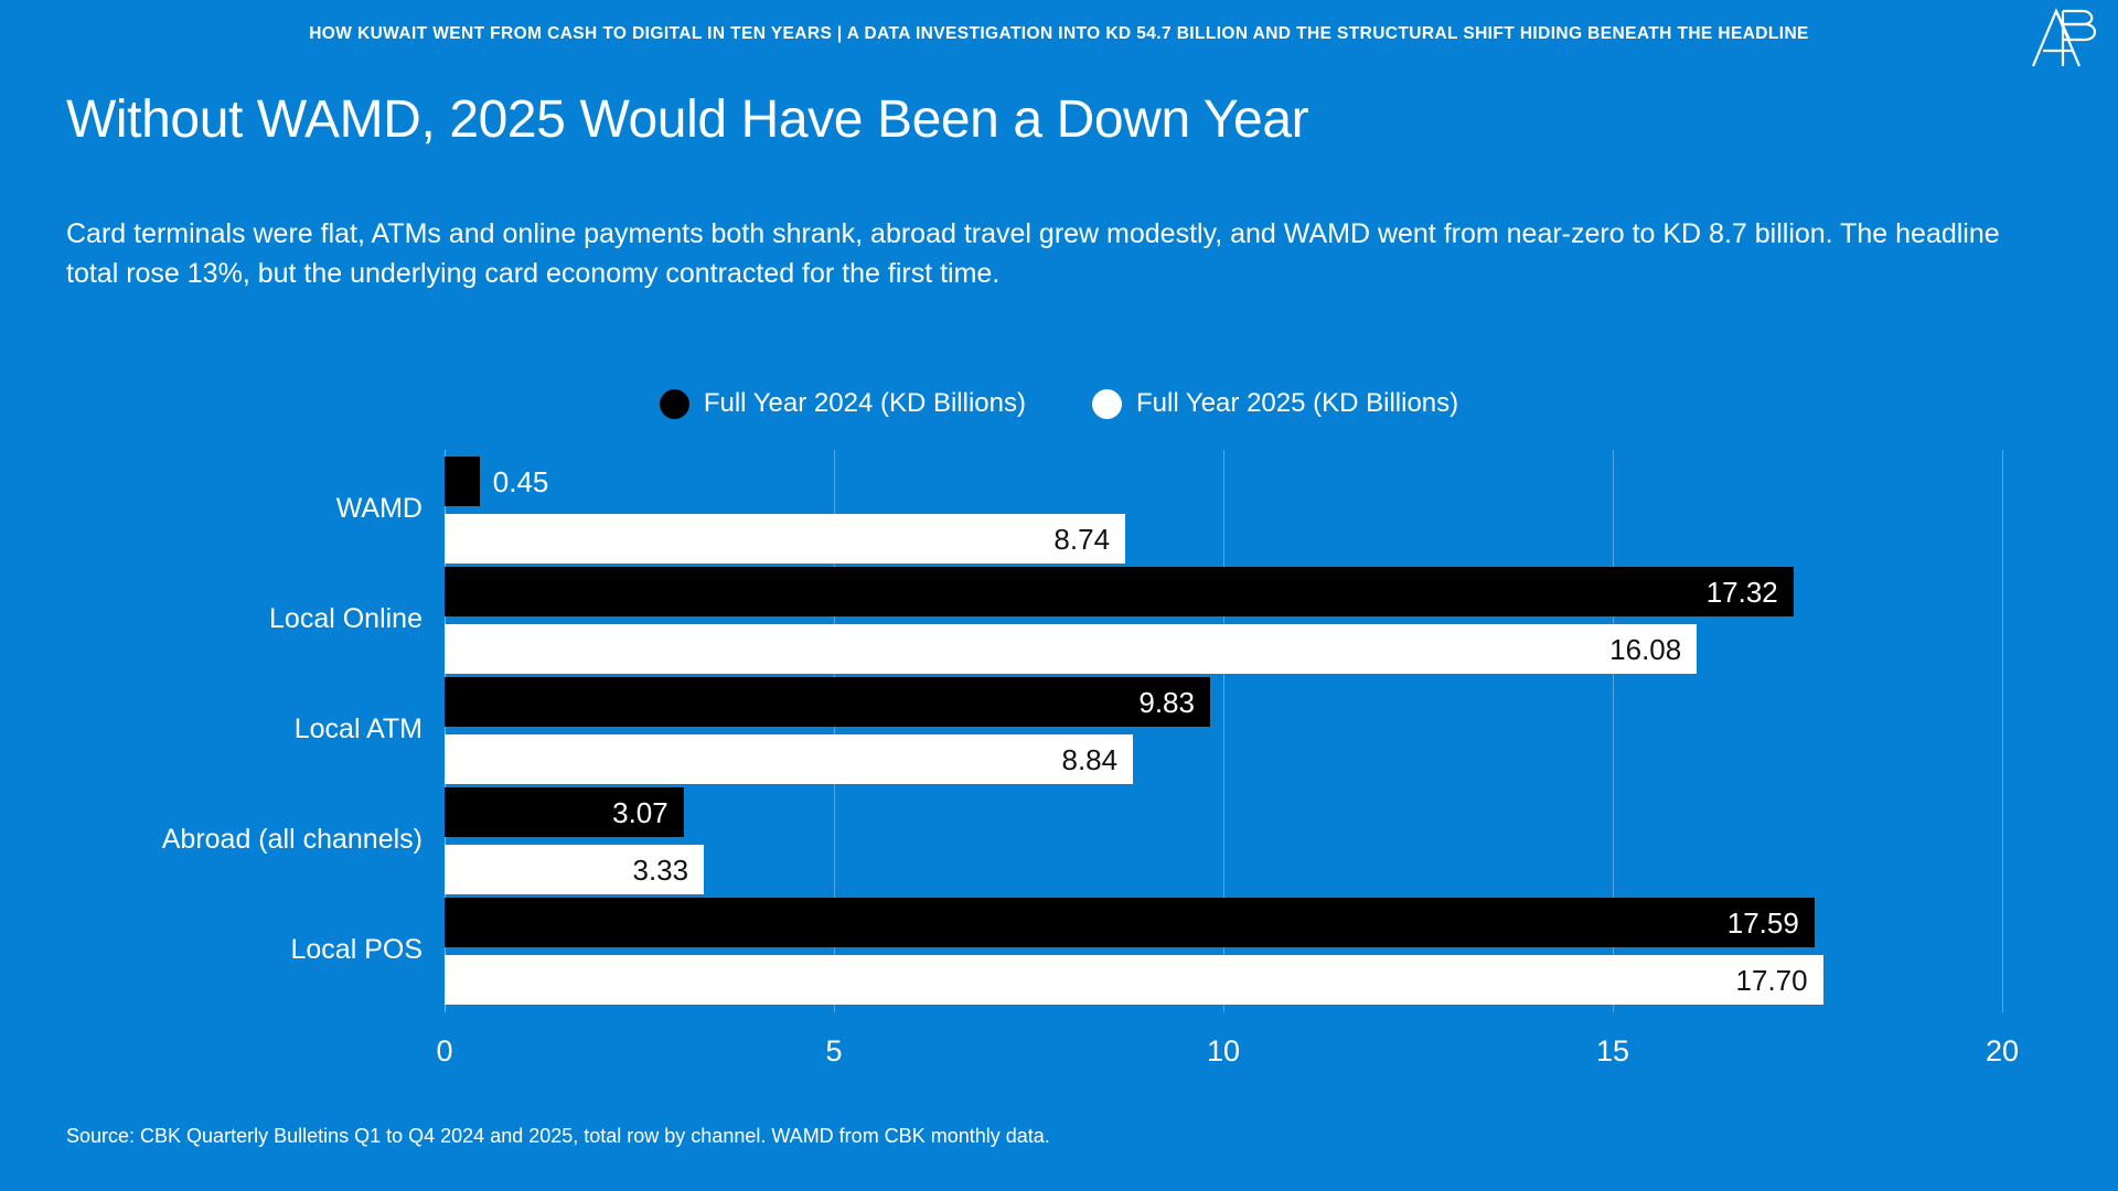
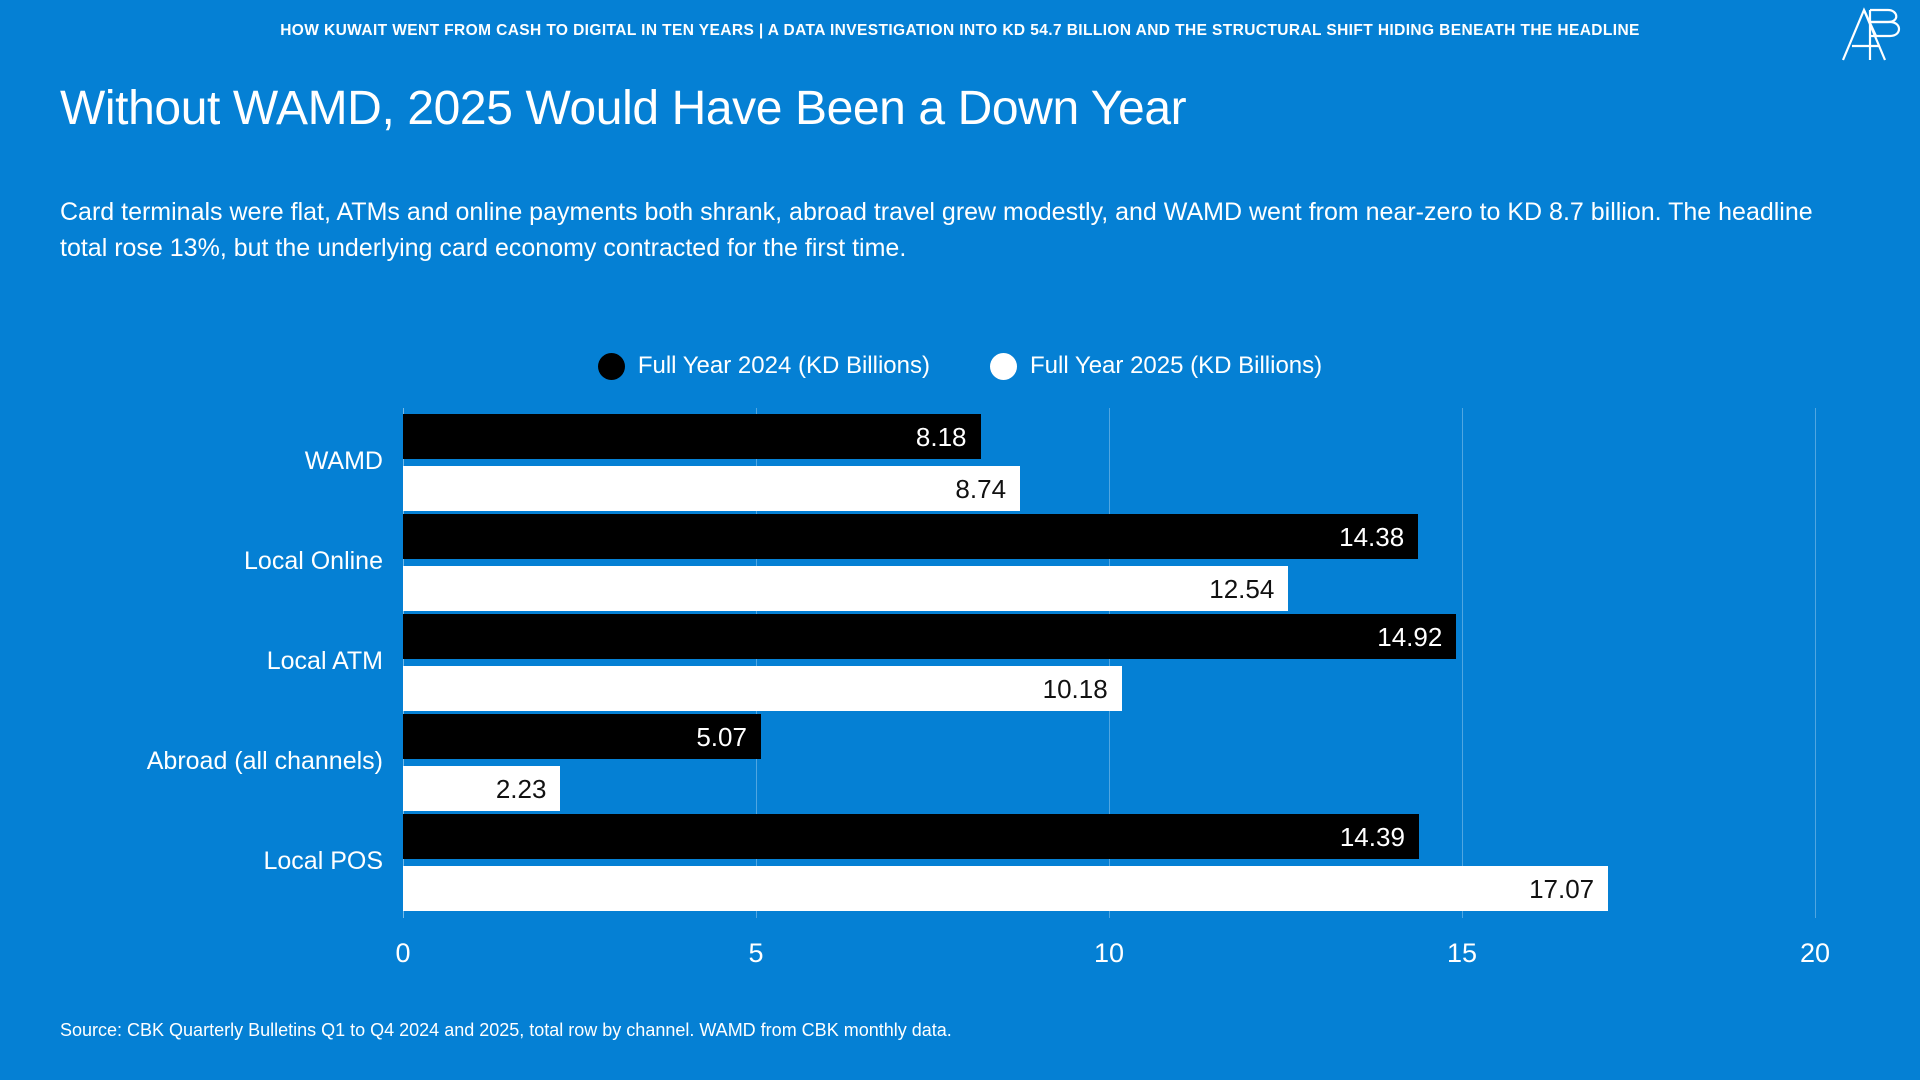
Full Year 2024 (KD Billions)/WAMD: 0.45 -> 8.18
Full Year 2024 (KD Billions)/Local Online: 17.32 -> 14.38
Full Year 2025 (KD Billions)/Local Online: 16.08 -> 12.54
Full Year 2024 (KD Billions)/Local ATM: 9.83 -> 14.92
Full Year 2025 (KD Billions)/Local ATM: 8.84 -> 10.18
Full Year 2024 (KD Billions)/Abroad (all channels): 3.07 -> 5.07
Full Year 2025 (KD Billions)/Abroad (all channels): 3.33 -> 2.23
Full Year 2024 (KD Billions)/Local POS: 17.59 -> 14.39
Full Year 2025 (KD Billions)/Local POS: 17.70 -> 17.07
